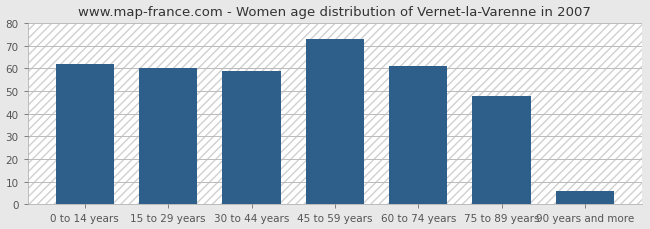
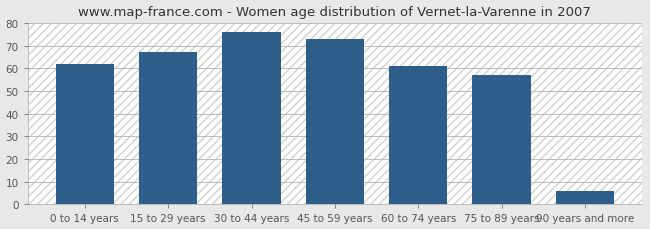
15 to 29 years: 60 -> 67
30 to 44 years: 59 -> 76
75 to 89 years: 48 -> 57
